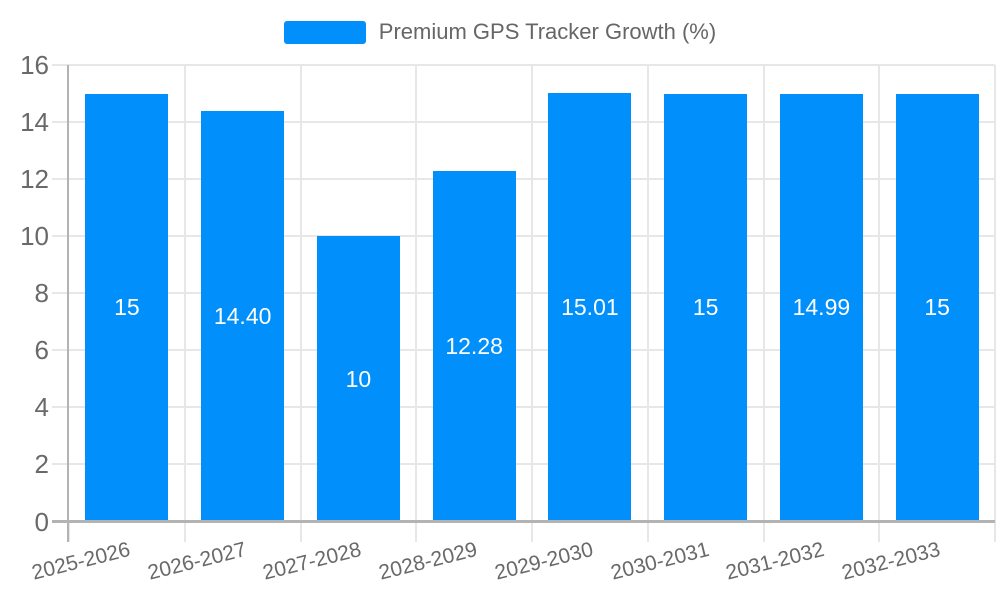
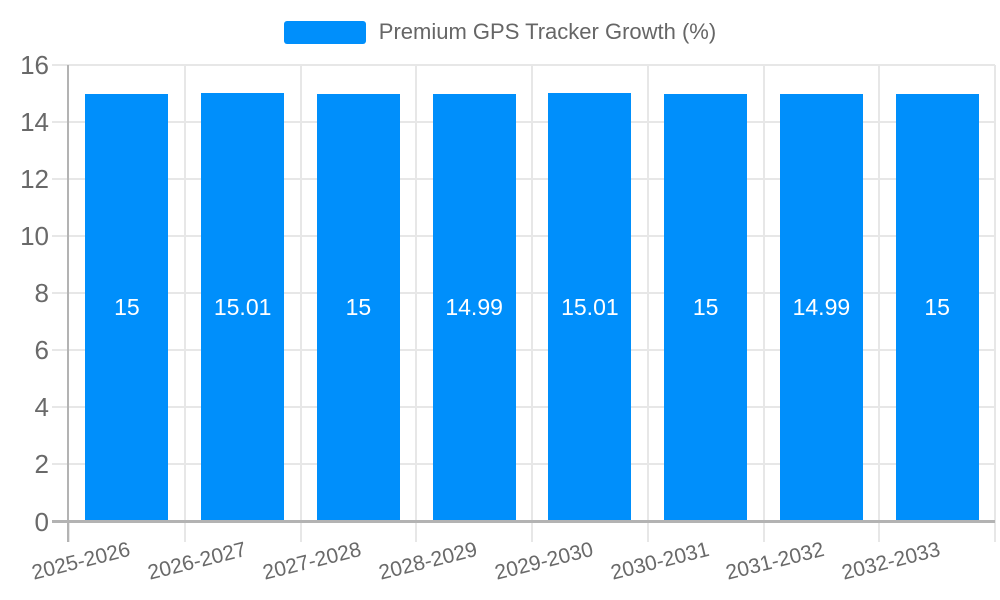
2026-2027: 14.40 -> 15.01
2027-2028: 10 -> 15
2028-2029: 12.28 -> 14.99
